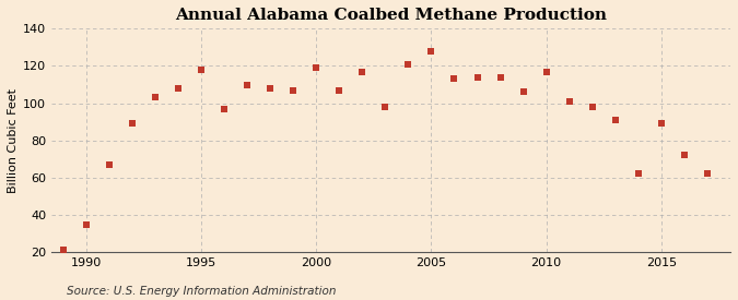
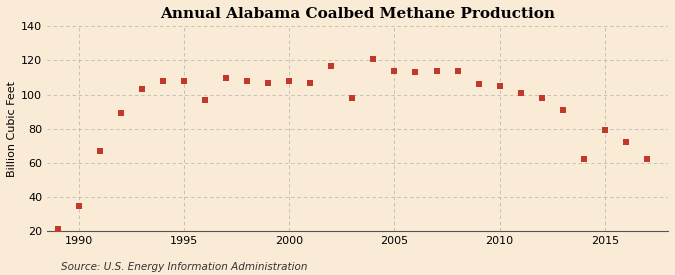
1995: 118 -> 108
2000: 119 -> 108
2005: 128 -> 114
2010: 117 -> 105
2015: 89 -> 79
